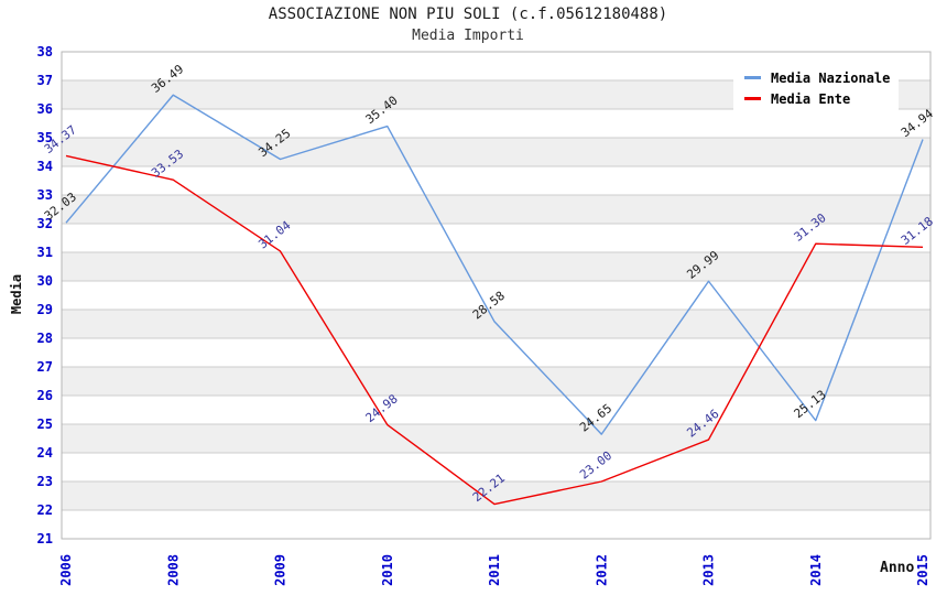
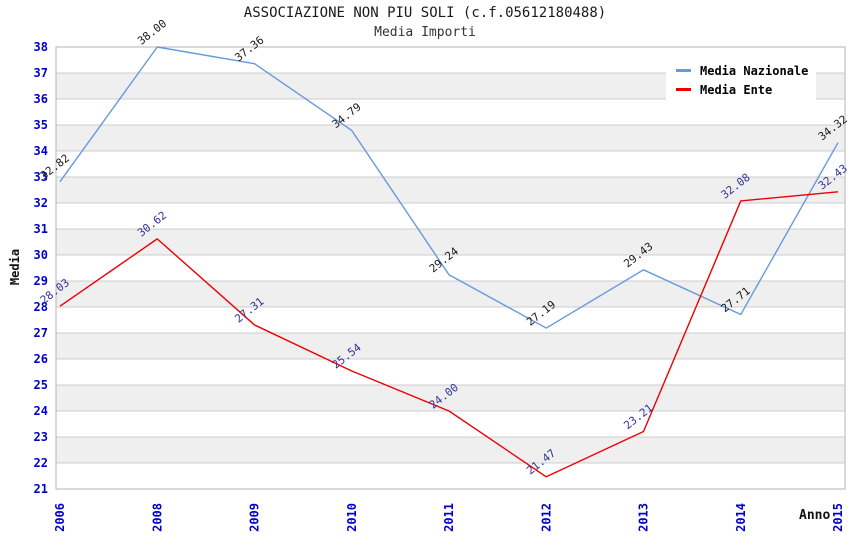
Media Nazionale/2006: 32.03 -> 32.82
Media Ente/2006: 34.37 -> 28.03
Media Nazionale/2008: 36.49 -> 38.00
Media Ente/2008: 33.53 -> 30.62
Media Nazionale/2009: 34.25 -> 37.36
Media Ente/2009: 31.04 -> 27.31
Media Nazionale/2010: 35.40 -> 34.79
Media Ente/2010: 24.98 -> 25.54
Media Nazionale/2011: 28.58 -> 29.24
Media Ente/2011: 22.21 -> 24.00
Media Nazionale/2012: 24.65 -> 27.19
Media Ente/2012: 23.00 -> 21.47
Media Nazionale/2013: 29.99 -> 29.43
Media Ente/2013: 24.46 -> 23.21
Media Nazionale/2014: 25.13 -> 27.71
Media Ente/2014: 31.30 -> 32.08
Media Nazionale/2015: 34.94 -> 34.32
Media Ente/2015: 31.18 -> 32.43
